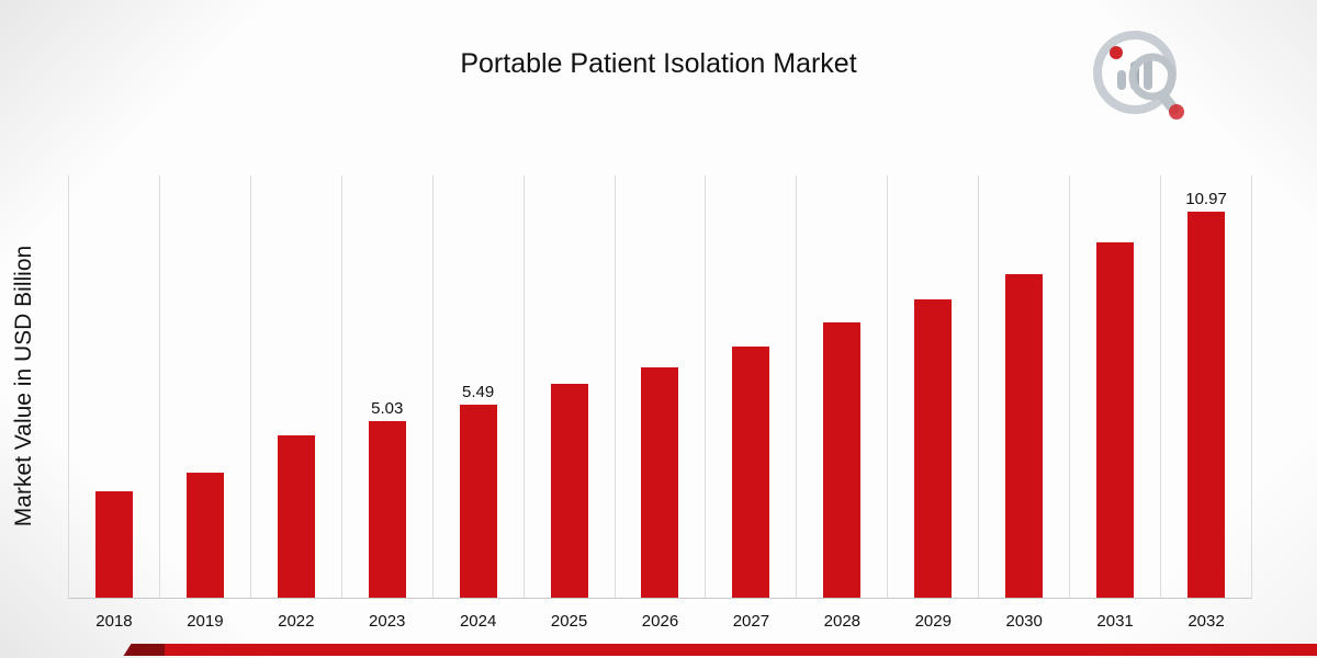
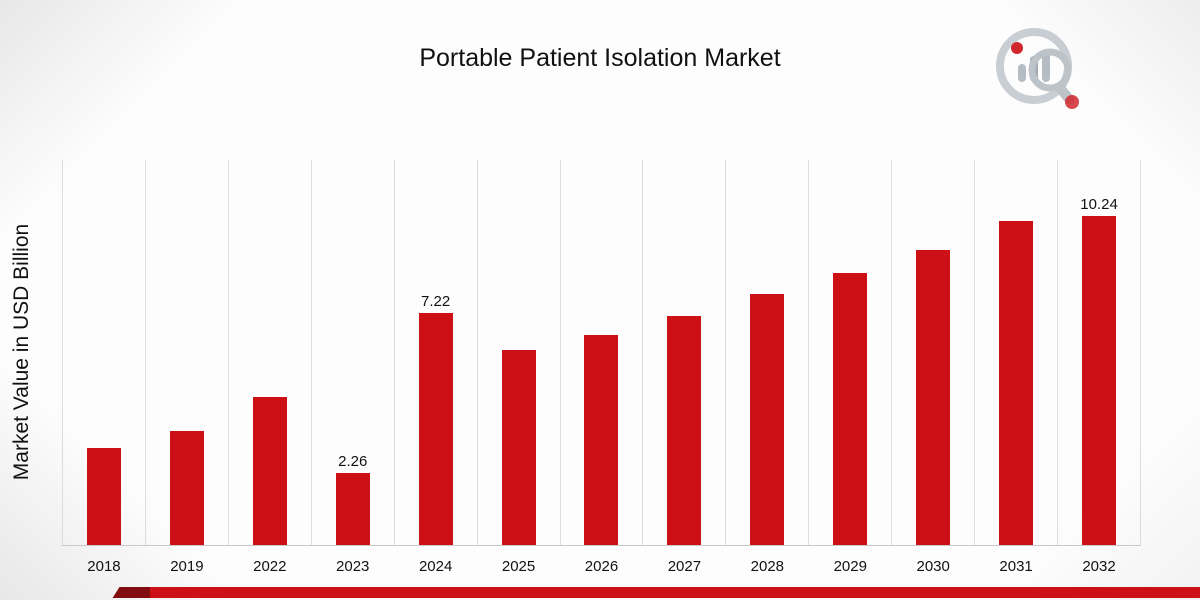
2023: 5.03 -> 2.26
2024: 5.49 -> 7.22
2032: 10.97 -> 10.24
